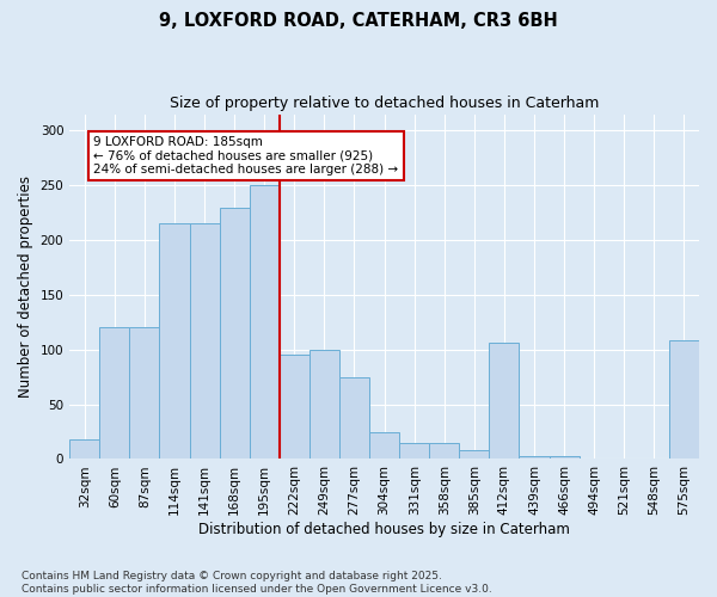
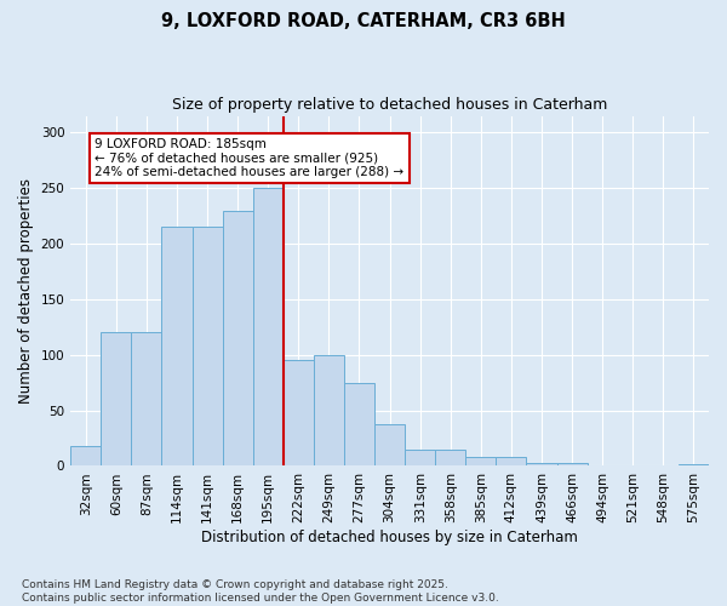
304sqm: 24 -> 38
412sqm: 106 -> 8
575sqm: 108 -> 2
